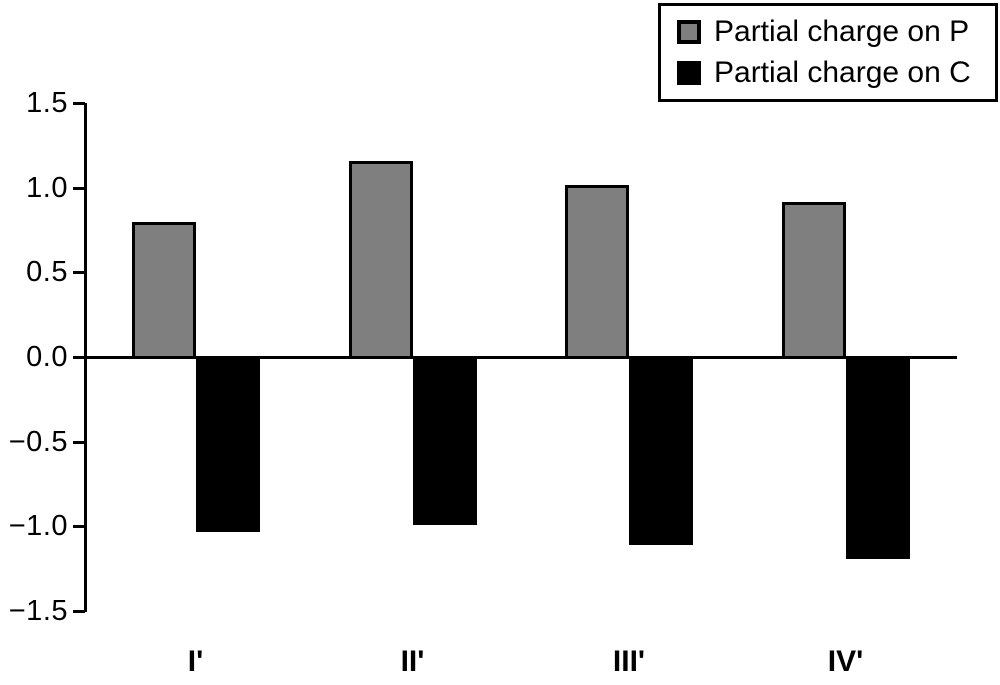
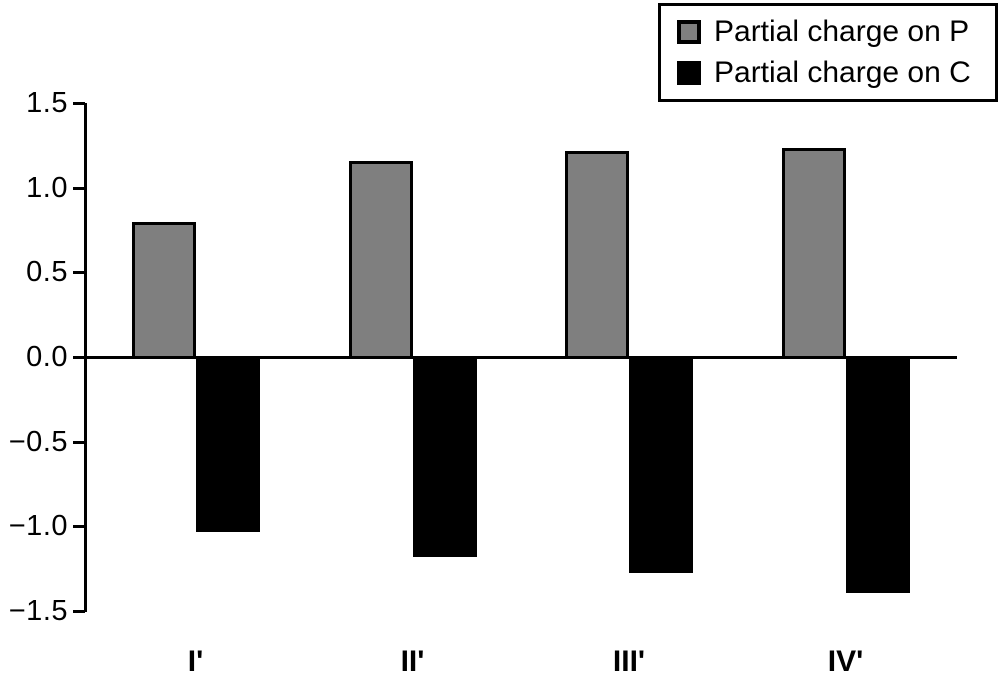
Partial charge on C/II': -0.99 -> -1.18
Partial charge on P/III': 1.02 -> 1.22
Partial charge on C/III': -1.11 -> -1.27
Partial charge on P/IV': 0.92 -> 1.24
Partial charge on C/IV': -1.19 -> -1.39
